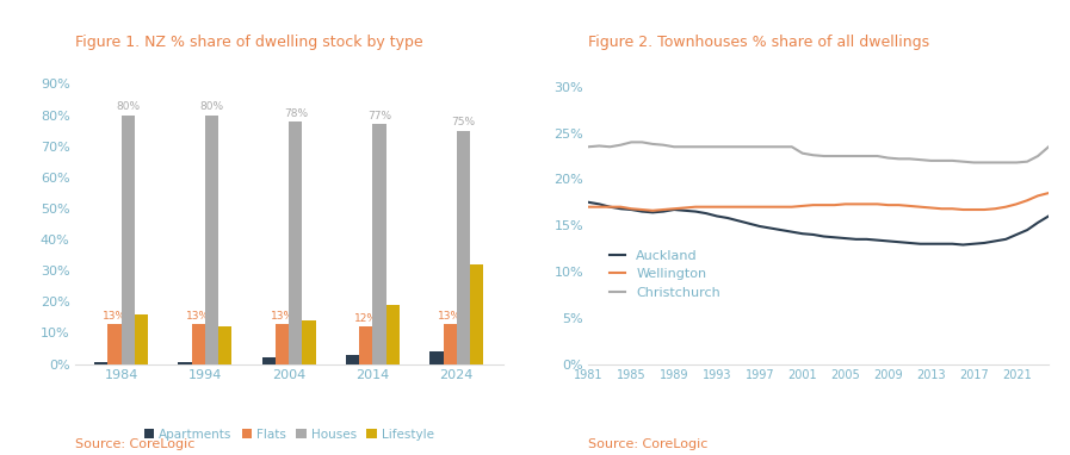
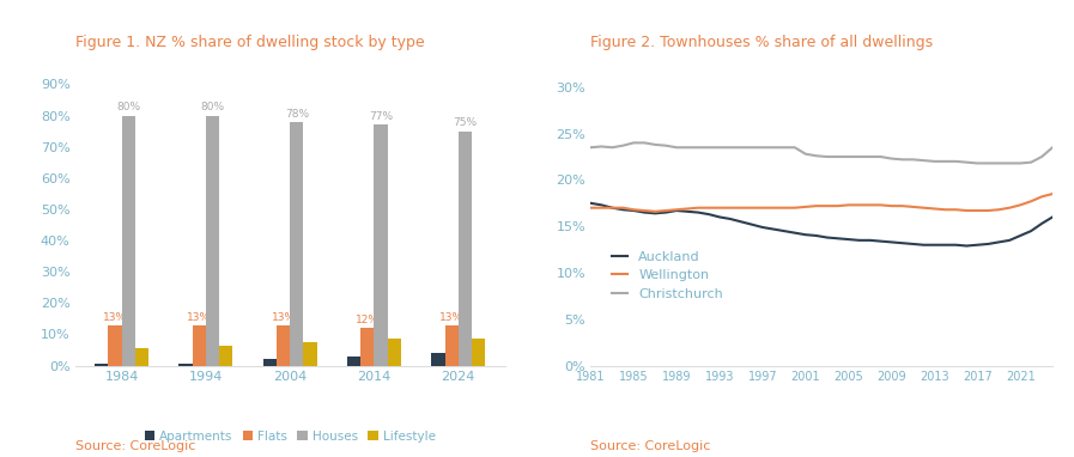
Lifestyle/1984: 16.0% -> 5.5%
Lifestyle/1994: 12.0% -> 6.5%
Lifestyle/2004: 14.0% -> 7.5%
Lifestyle/2014: 19.0% -> 8.5%
Lifestyle/2024: 32.0% -> 8.5%
